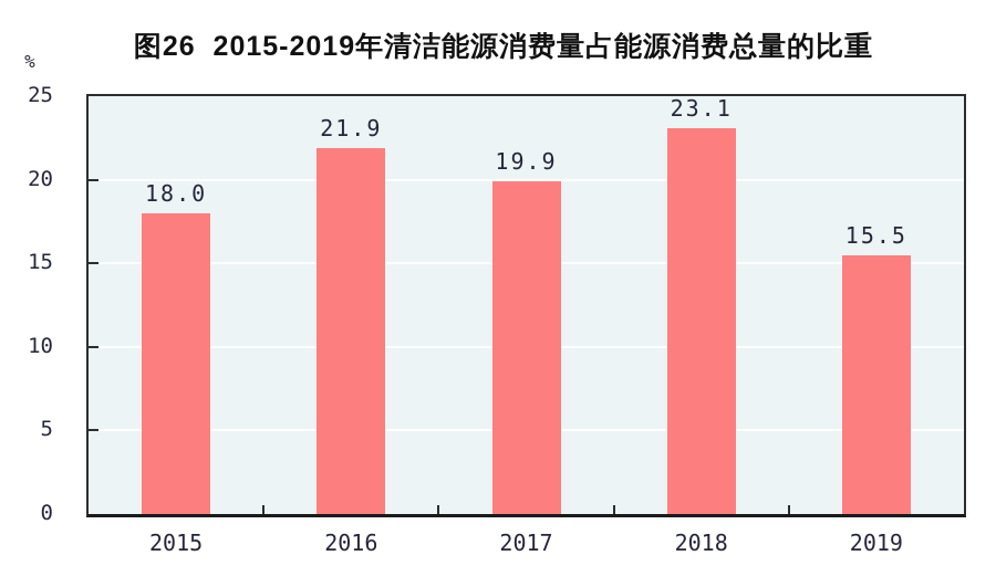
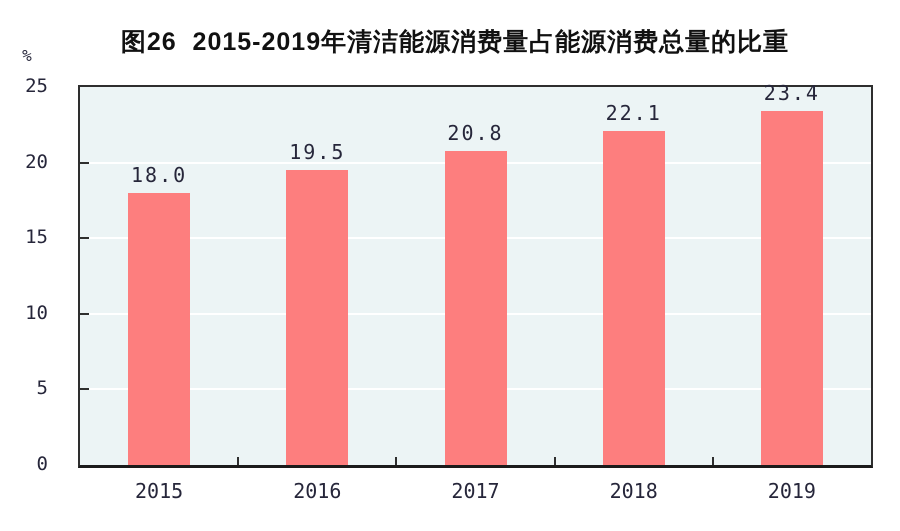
2016: 21.9 -> 19.5
2017: 19.9 -> 20.8
2018: 23.1 -> 22.1
2019: 15.5 -> 23.4
